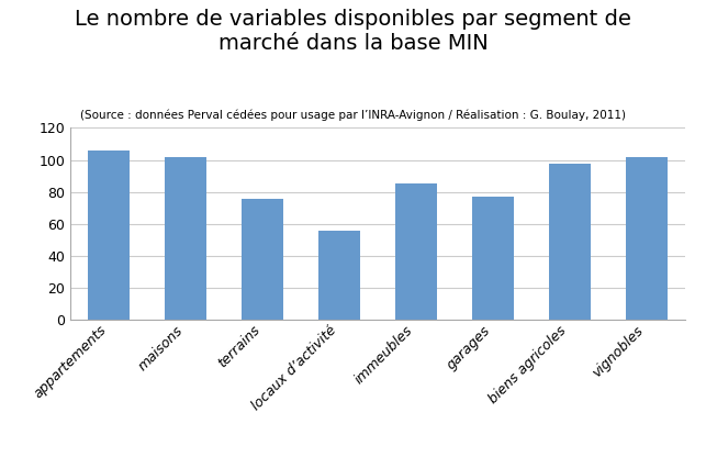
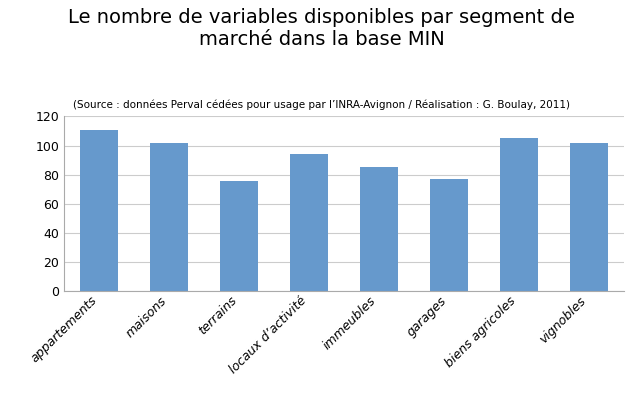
appartements: 106 -> 111
locaux d’activité: 56 -> 94
biens agricoles: 98 -> 105
